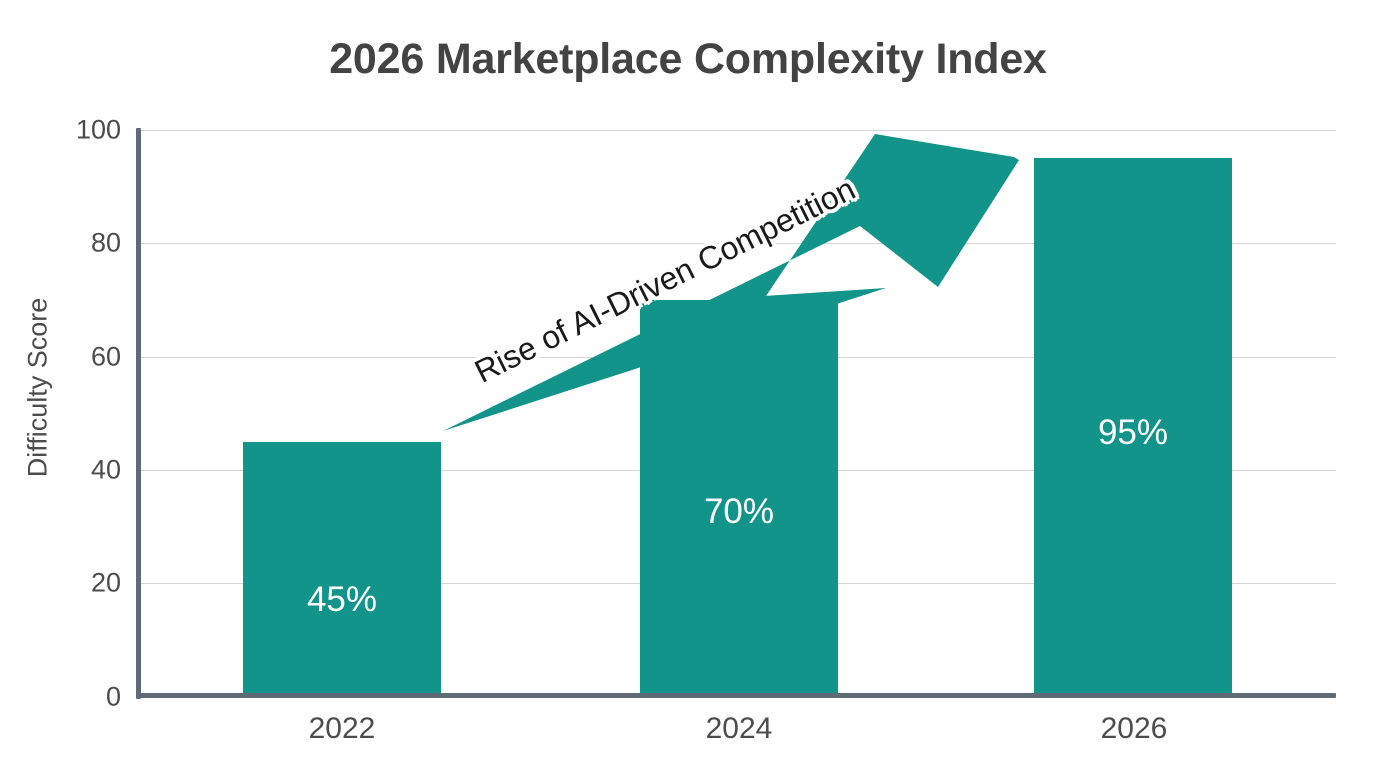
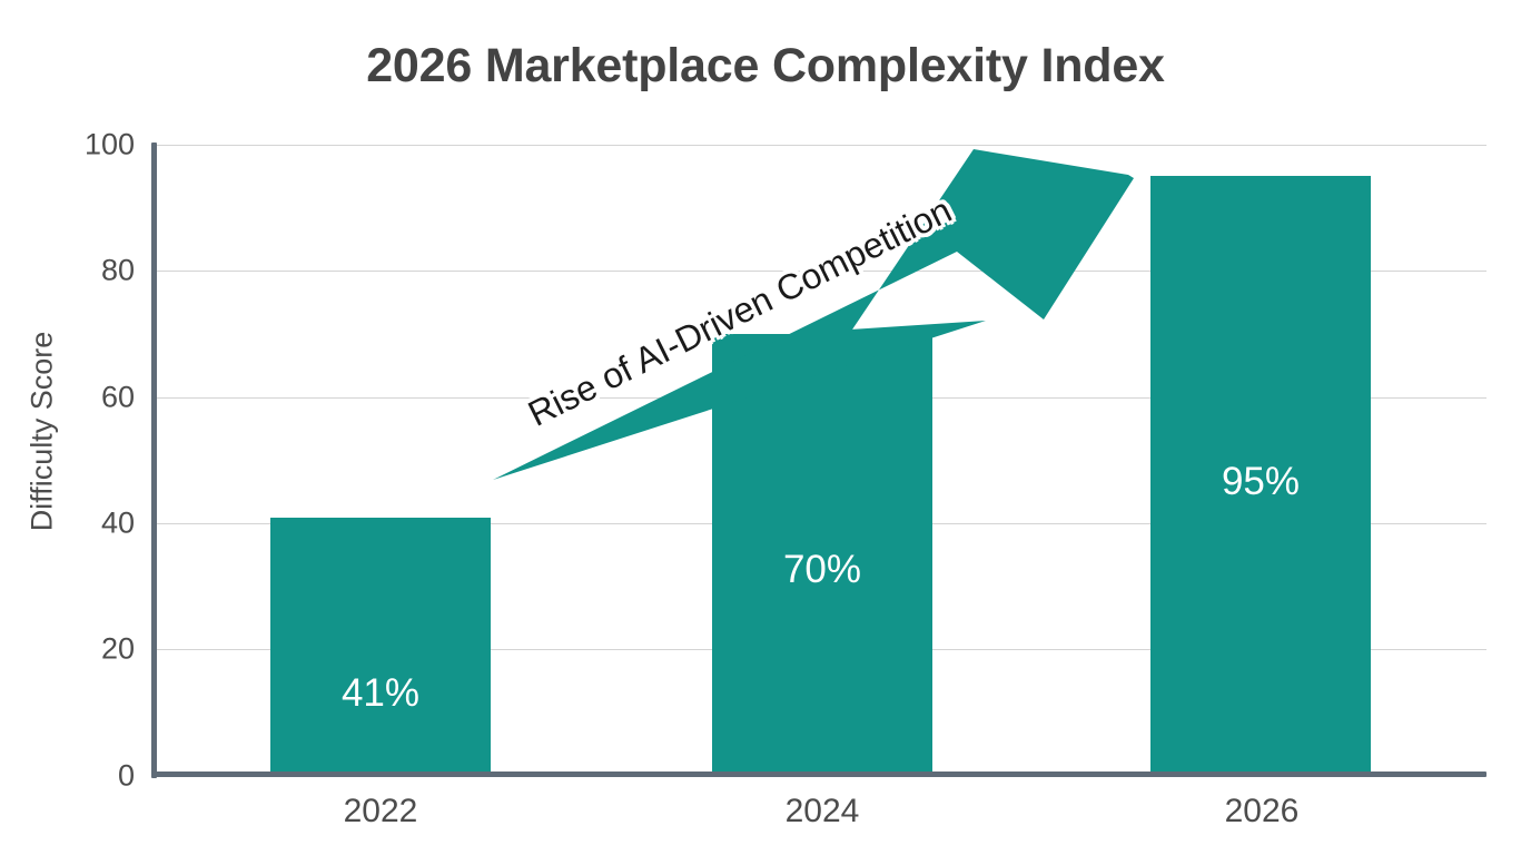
2022: 45% -> 41%
